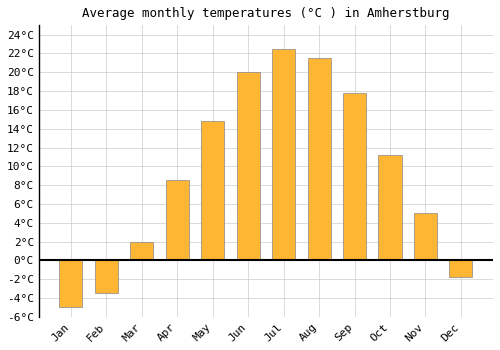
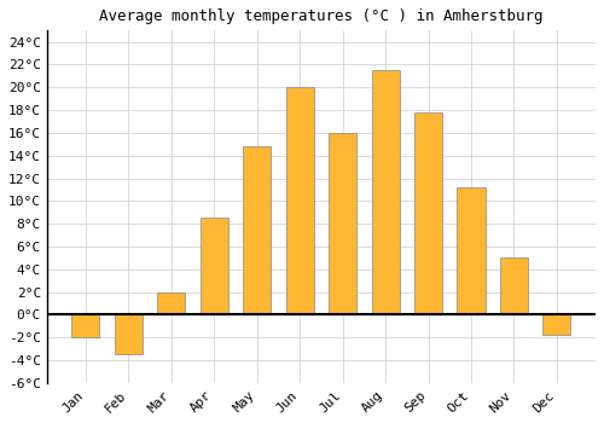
Jan: -5.0°C -> -2.0°C
Jul: 22.5°C -> 16.0°C
